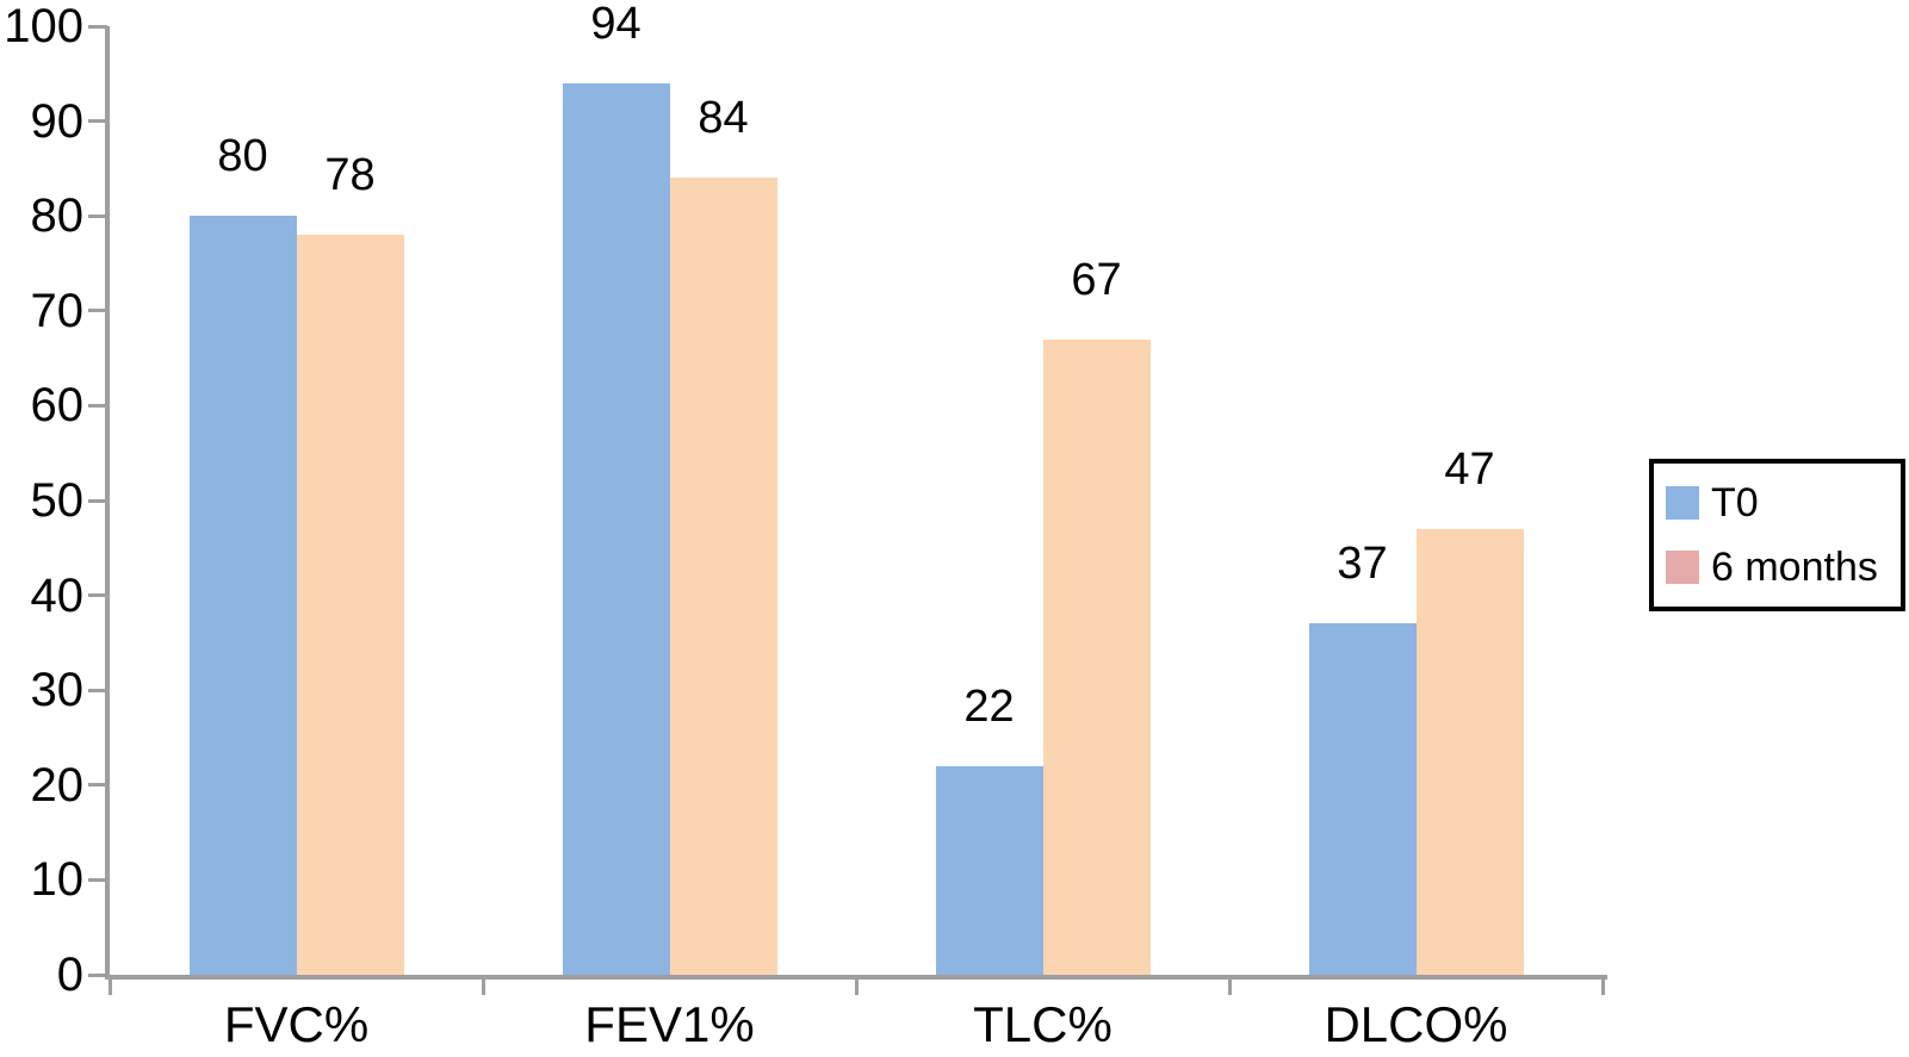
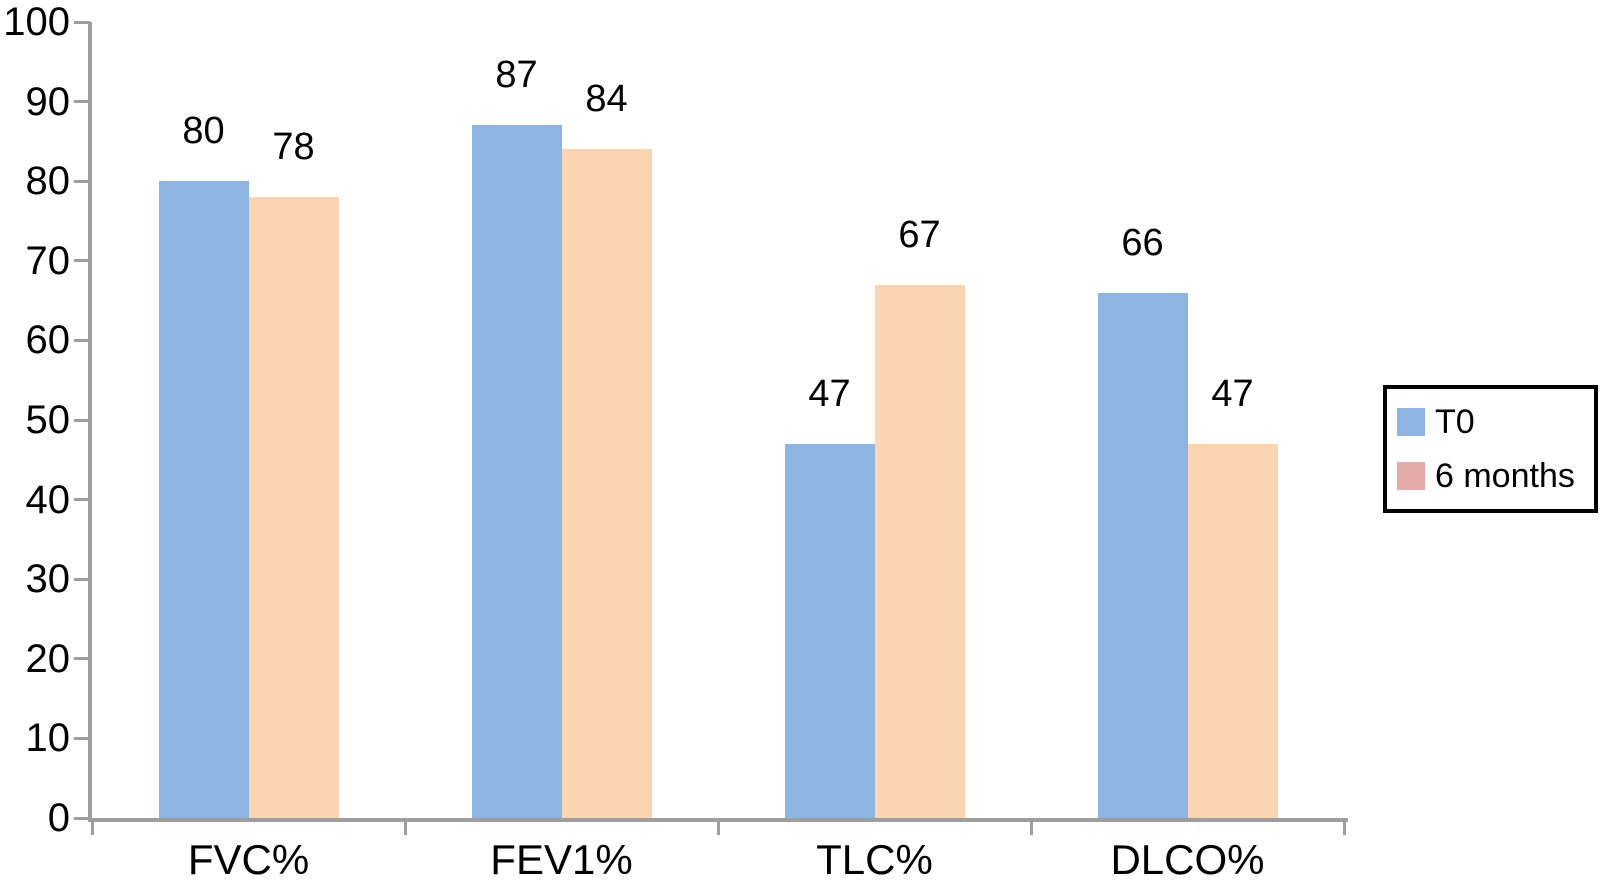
T0/FEV1%: 94 -> 87
T0/TLC%: 22 -> 47
T0/DLCO%: 37 -> 66
